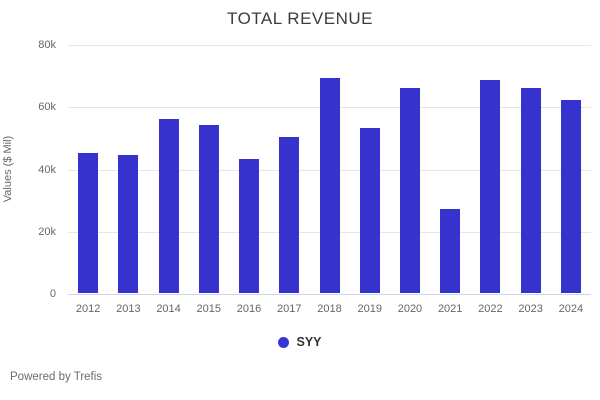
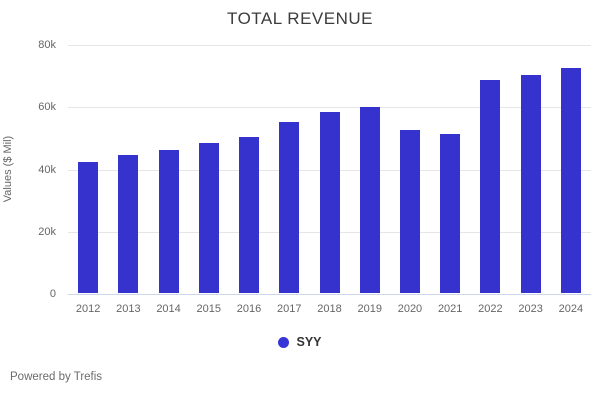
2012: 45k -> 42k
2014: 56k -> 46k
2015: 54k -> 48k
2016: 43k -> 50k
2017: 50k -> 55k
2018: 69k -> 58k
2019: 53k -> 60k
2020: 66k -> 52k
2021: 27k -> 51k
2023: 66k -> 70k
2024: 62k -> 72k
